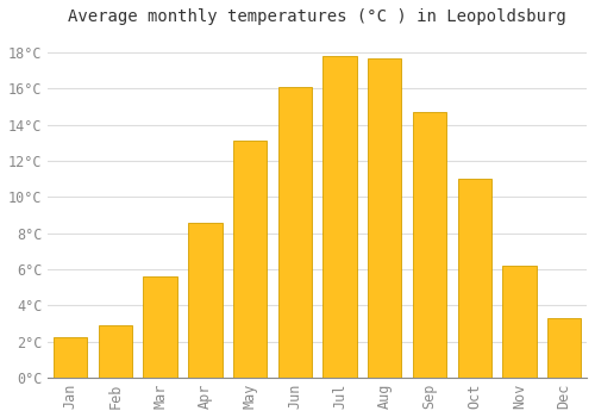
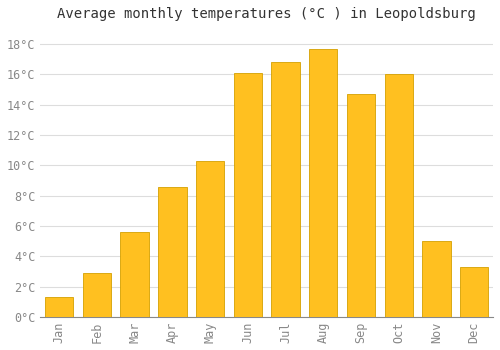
Jan: 2.2°C -> 1.3°C
May: 13.1°C -> 10.3°C
Jul: 17.8°C -> 16.8°C
Oct: 11.0°C -> 16.0°C
Nov: 6.2°C -> 5.0°C
